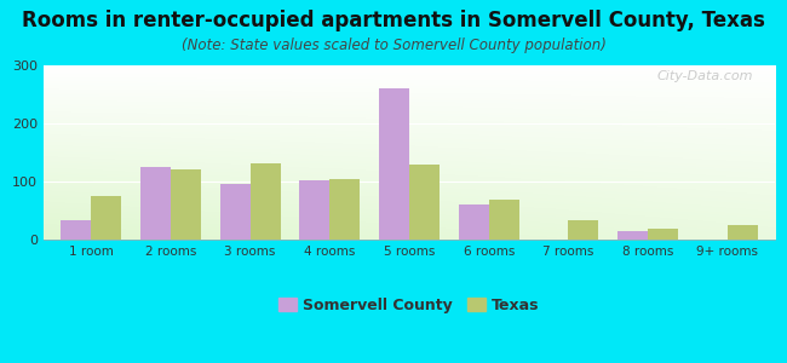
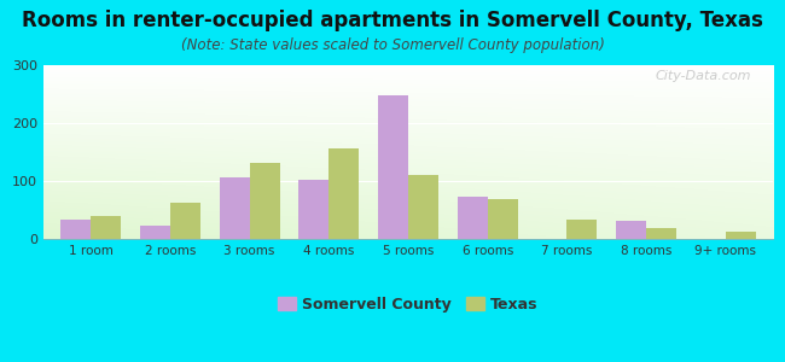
Texas/1 room: 75 -> 40
Somervell County/2 rooms: 125 -> 22
Texas/2 rooms: 120 -> 62
Somervell County/3 rooms: 95 -> 107
Texas/4 rooms: 105 -> 157
Somervell County/5 rooms: 260 -> 248
Texas/5 rooms: 130 -> 110
Somervell County/6 rooms: 60 -> 72
Somervell County/8 rooms: 15 -> 32
Texas/9+ rooms: 25 -> 13
